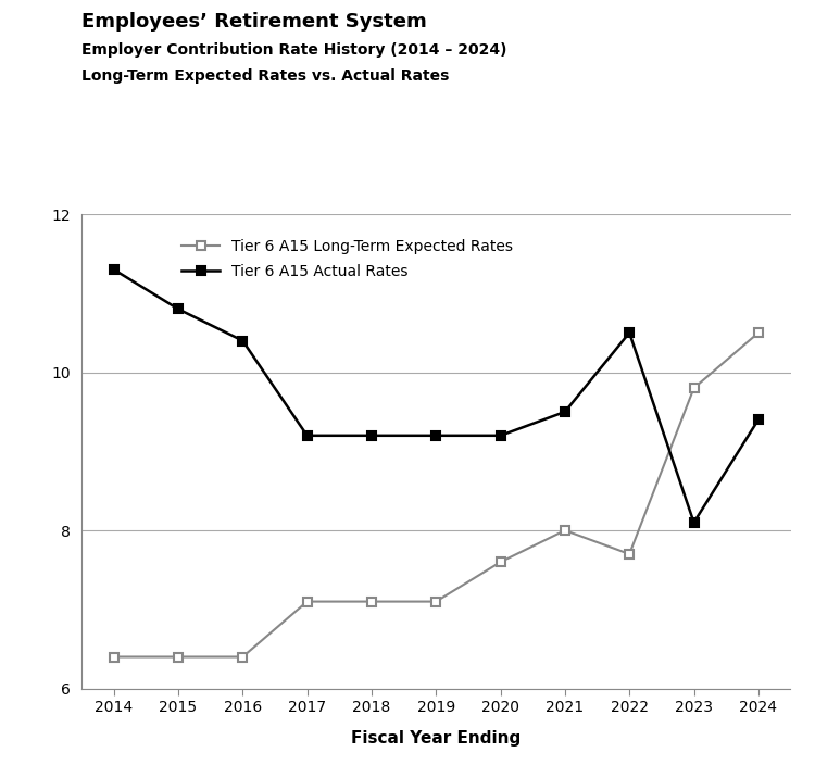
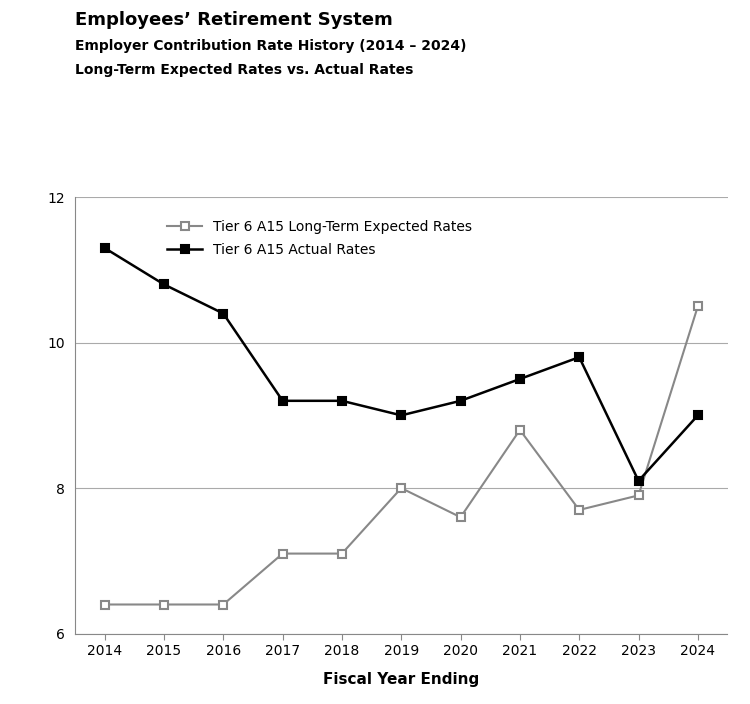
Tier 6 A15 Long-Term Expected Rates/2019: 7.1 -> 8.0
Tier 6 A15 Actual Rates/2019: 9.2 -> 9.0
Tier 6 A15 Long-Term Expected Rates/2021: 8.0 -> 8.8
Tier 6 A15 Actual Rates/2022: 10.5 -> 9.8
Tier 6 A15 Long-Term Expected Rates/2023: 9.8 -> 7.9
Tier 6 A15 Actual Rates/2024: 9.4 -> 9.0
